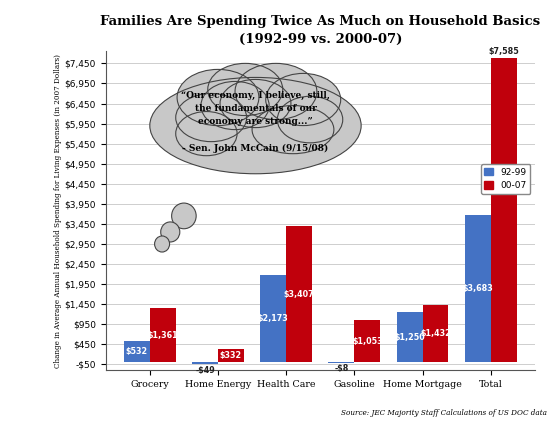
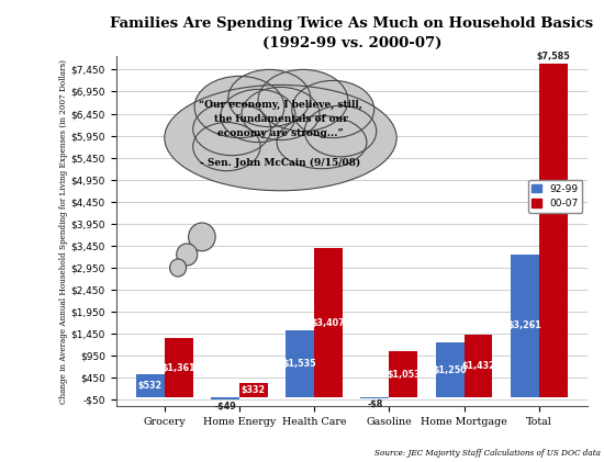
92-99/Health Care: $2,173 -> $1,535
92-99/Total: $3,683 -> $3,261
